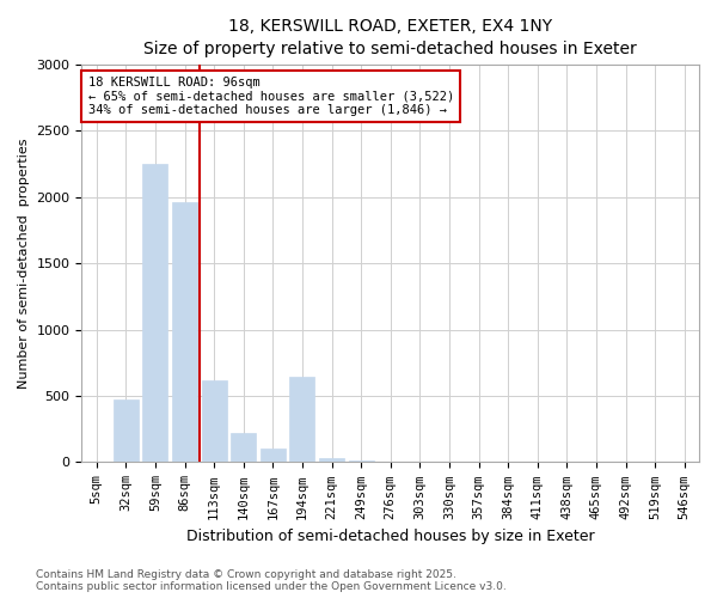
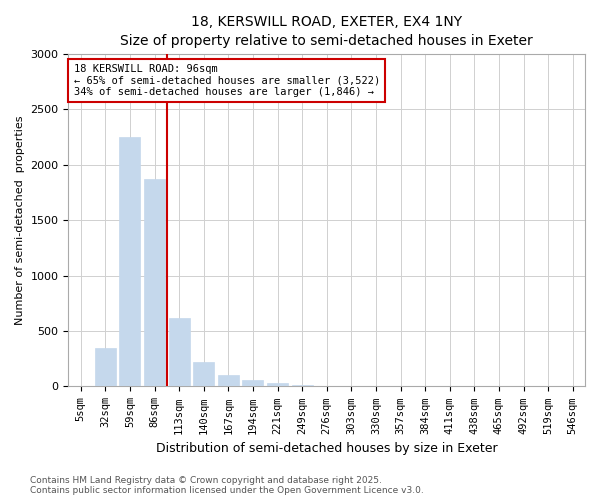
32sqm: 470 -> 350
86sqm: 1960 -> 1870
194sqm: 640 -> 60
